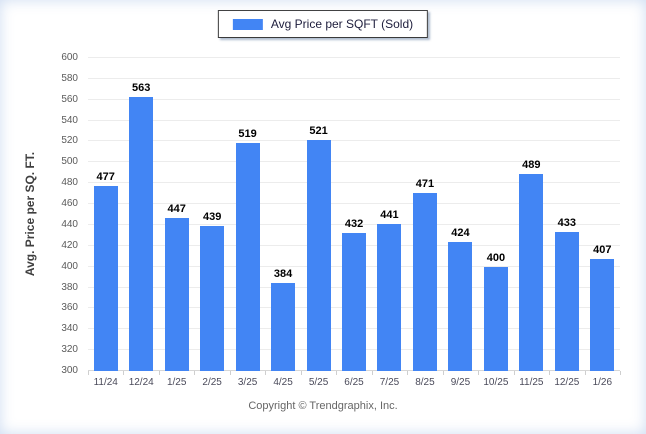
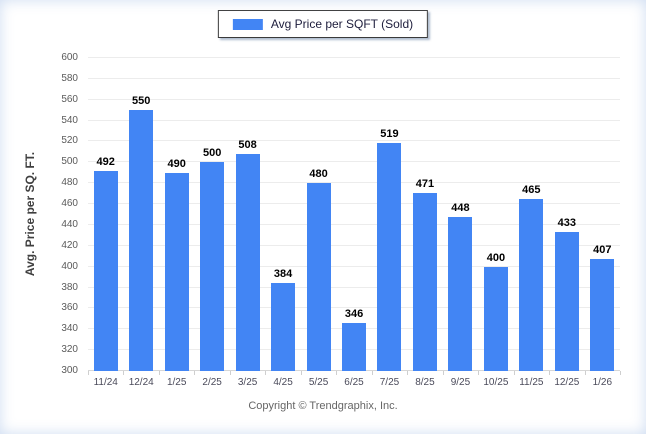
11/24: 477 -> 492
12/24: 563 -> 550
1/25: 447 -> 490
2/25: 439 -> 500
3/25: 519 -> 508
5/25: 521 -> 480
6/25: 432 -> 346
7/25: 441 -> 519
9/25: 424 -> 448
11/25: 489 -> 465
